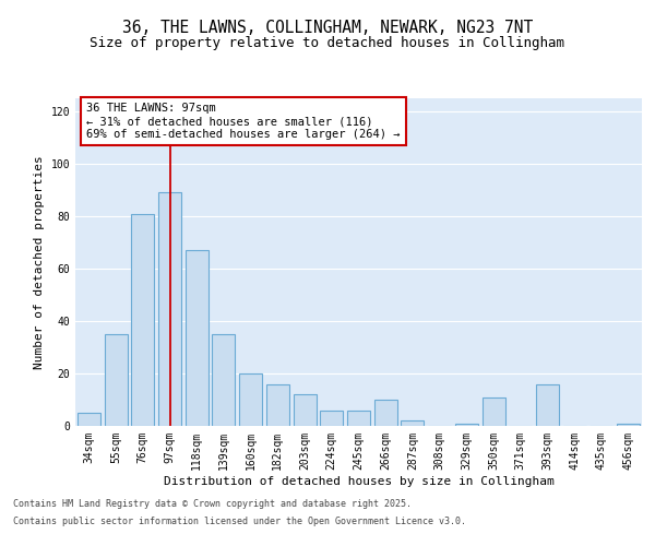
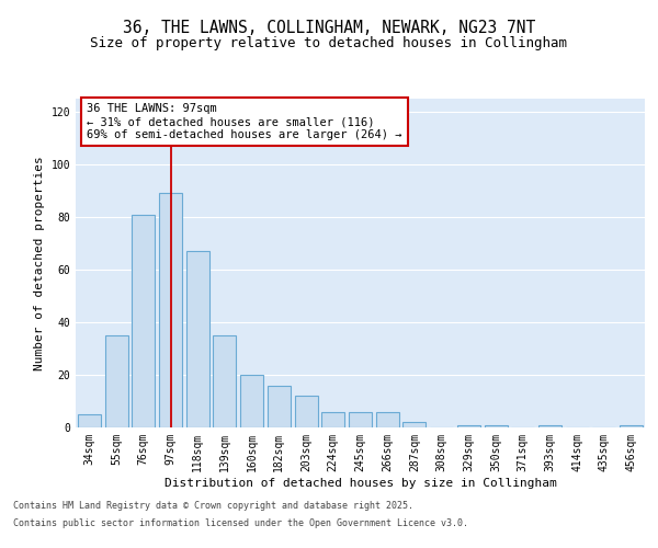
266sqm: 10 -> 6
350sqm: 11 -> 1
393sqm: 16 -> 1
